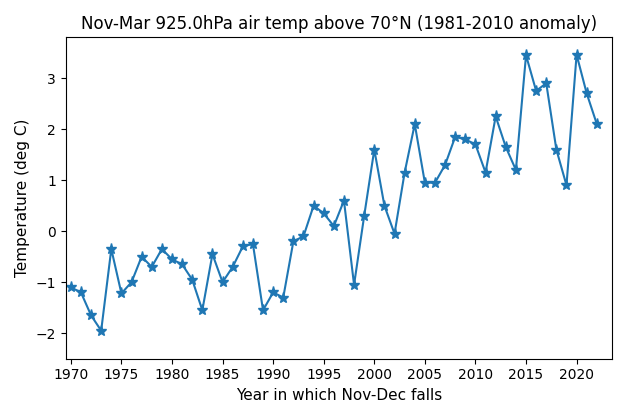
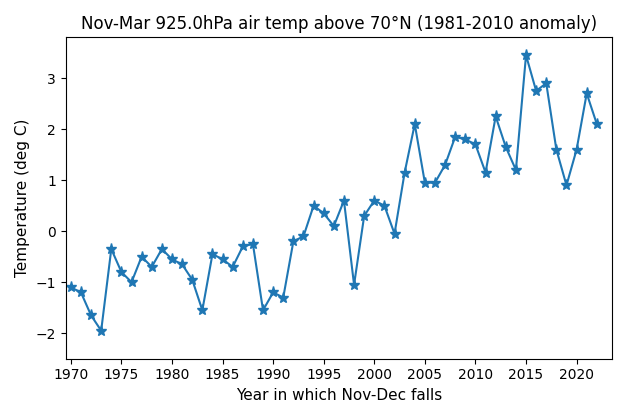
1975: -1.22 -> -0.80
1985: -1.00 -> -0.55
2000: 1.60 -> 0.60
2020: 3.46 -> 1.60
